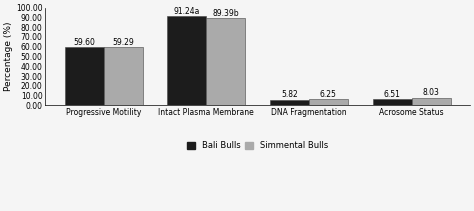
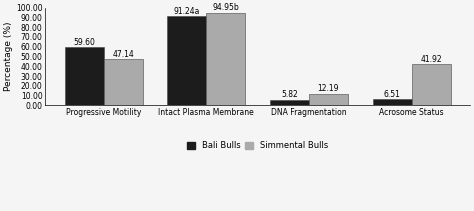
Simmental Bulls/Progressive Motility: 59.29 -> 47.14
Simmental Bulls/Intact Plasma Membrane: 89.39b -> 94.95b
Simmental Bulls/DNA Fragmentation: 6.25 -> 12.19
Simmental Bulls/Acrosome Status: 8.03 -> 41.92
